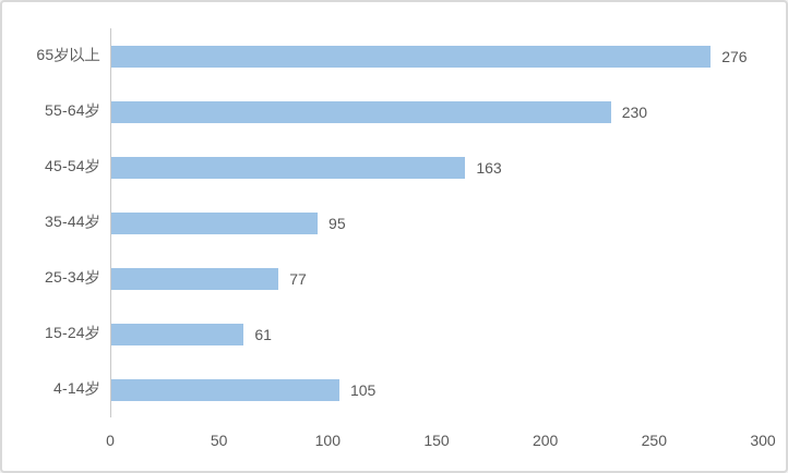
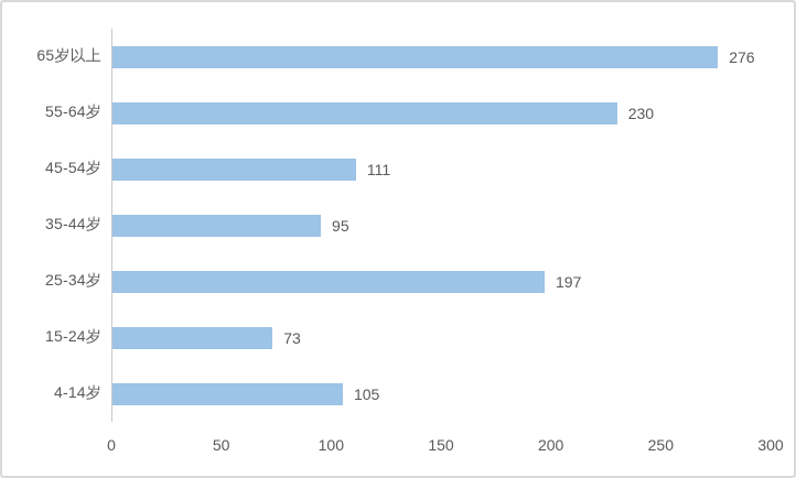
45-54岁: 163 -> 111
25-34岁: 77 -> 197
15-24岁: 61 -> 73
